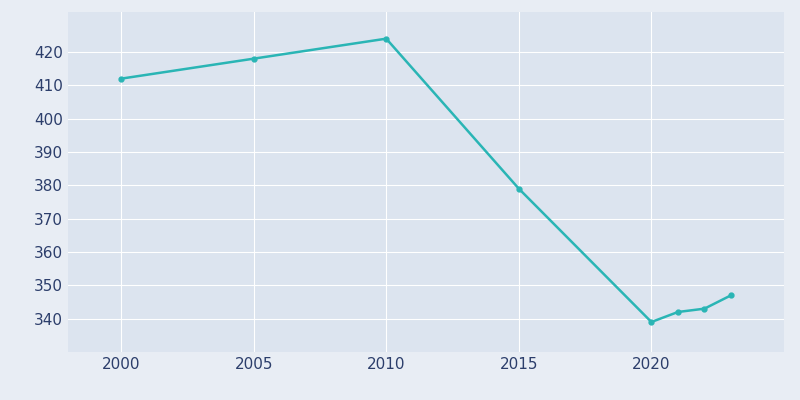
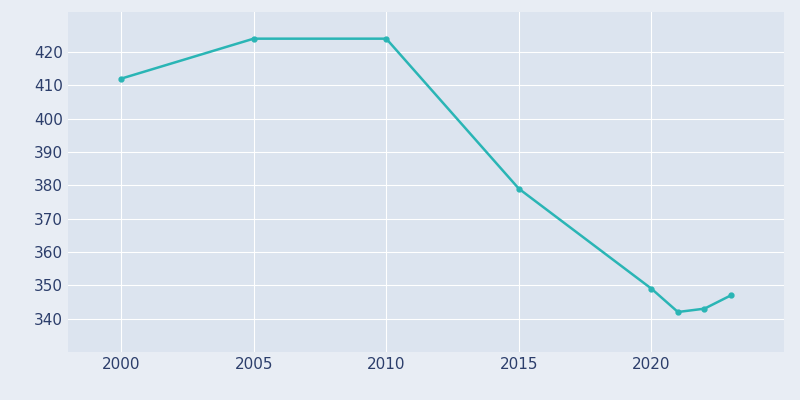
2005: 418 -> 424
2020: 339 -> 349
